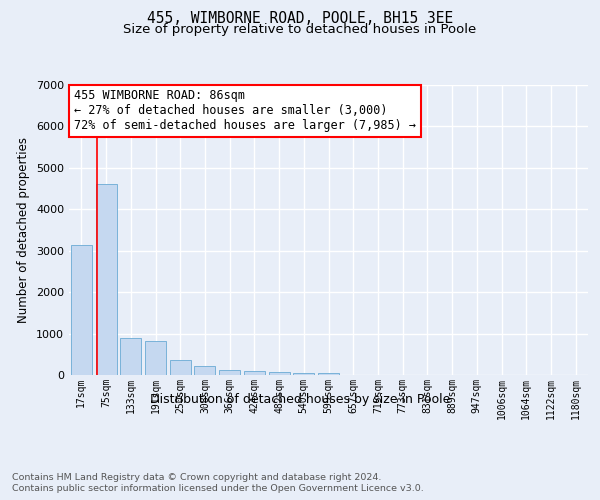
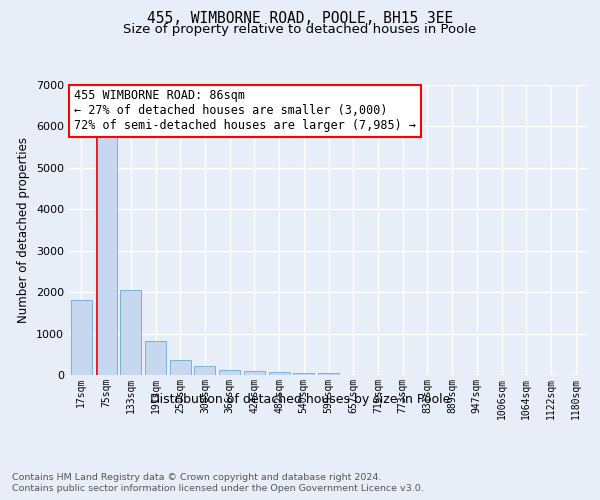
17sqm: 3150 -> 1800
75sqm: 4600 -> 5750
133sqm: 900 -> 2050
